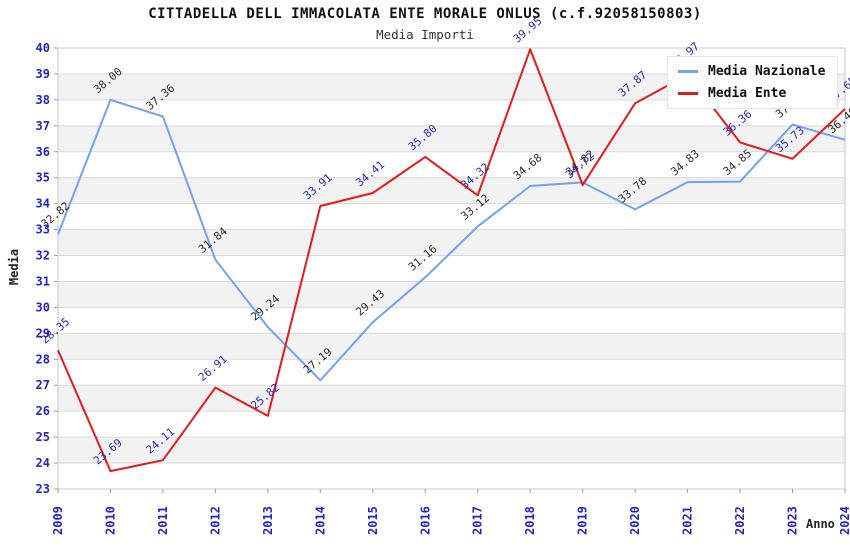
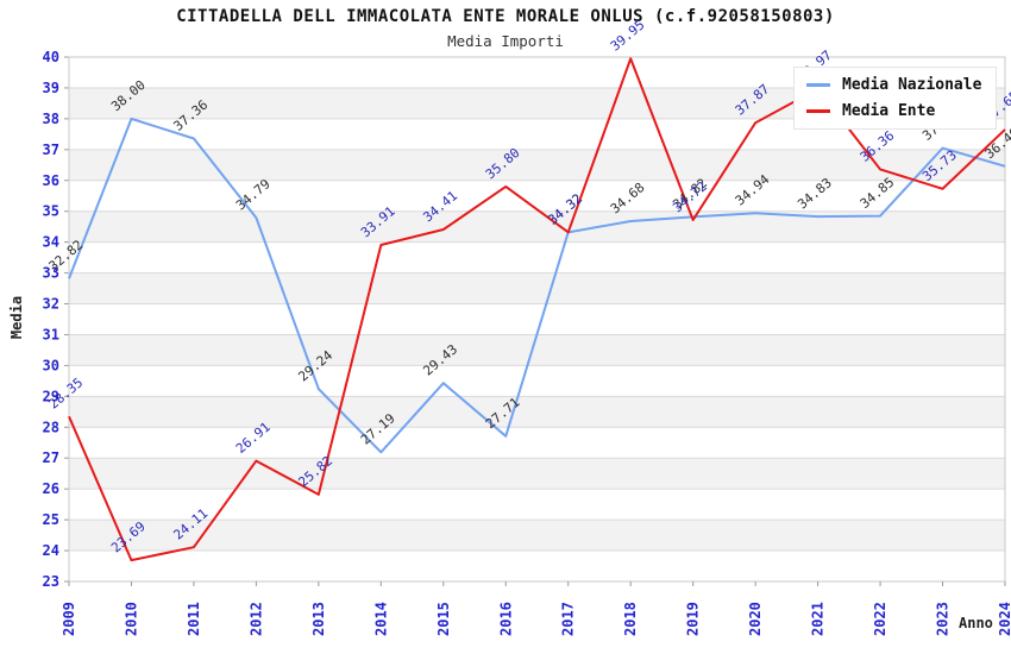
Media Nazionale/2012: 31.84 -> 34.79
Media Nazionale/2016: 31.16 -> 27.71
Media Nazionale/2017: 33.12 -> 34.32
Media Nazionale/2020: 33.78 -> 34.94
